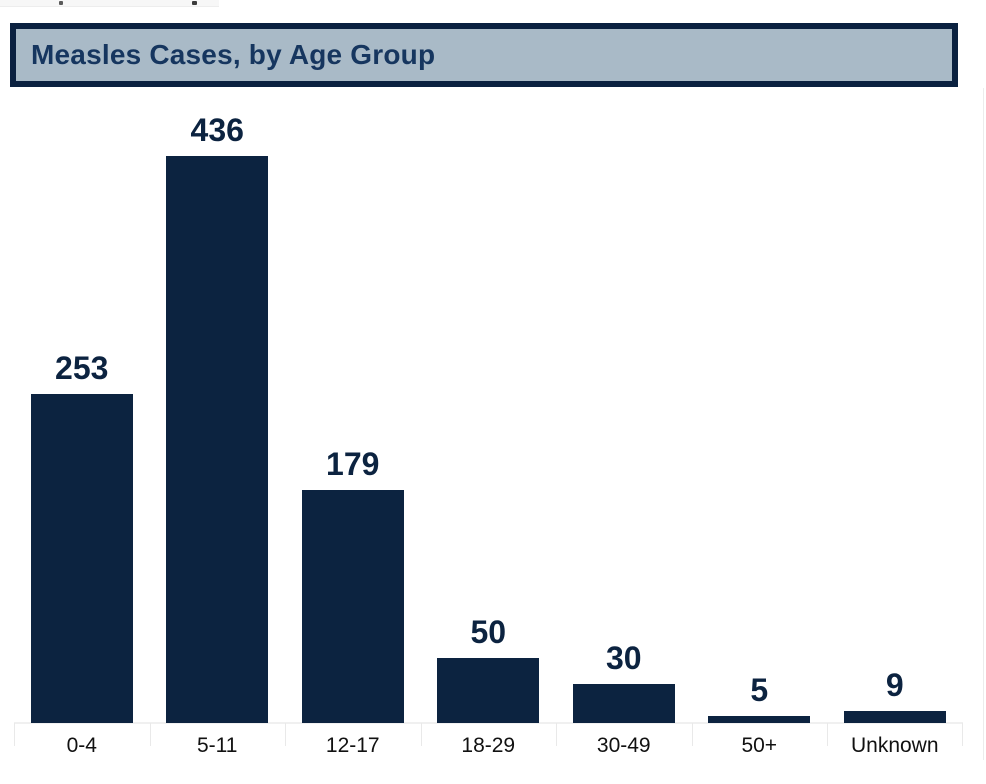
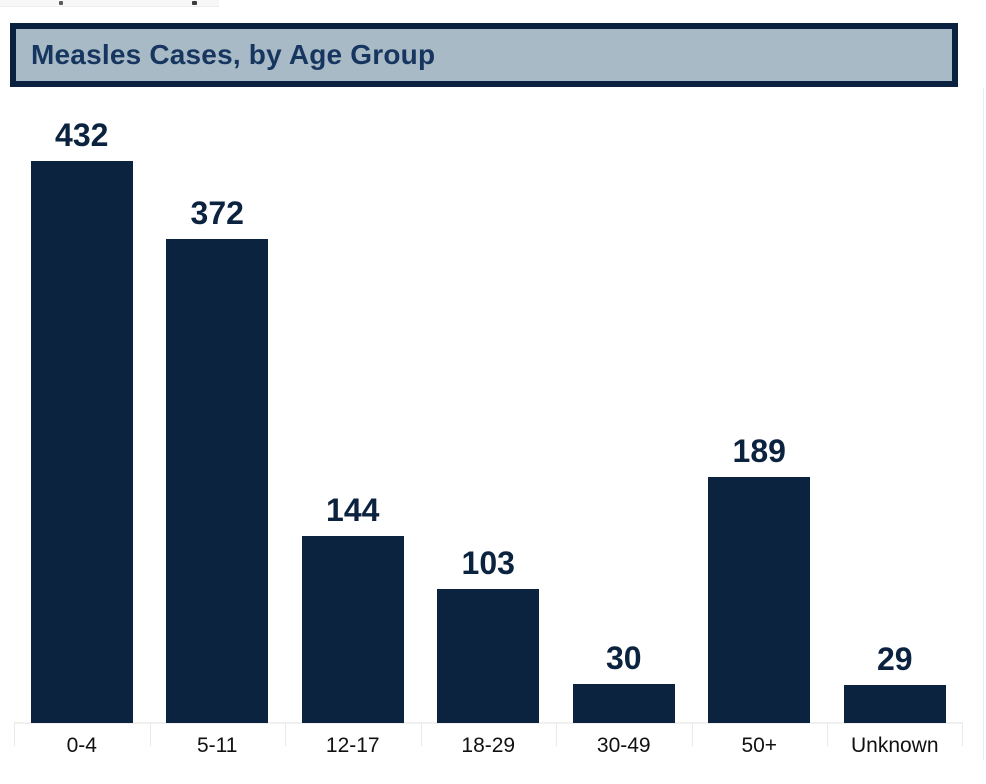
0-4: 253 -> 432
5-11: 436 -> 372
12-17: 179 -> 144
18-29: 50 -> 103
50+: 5 -> 189
Unknown: 9 -> 29
